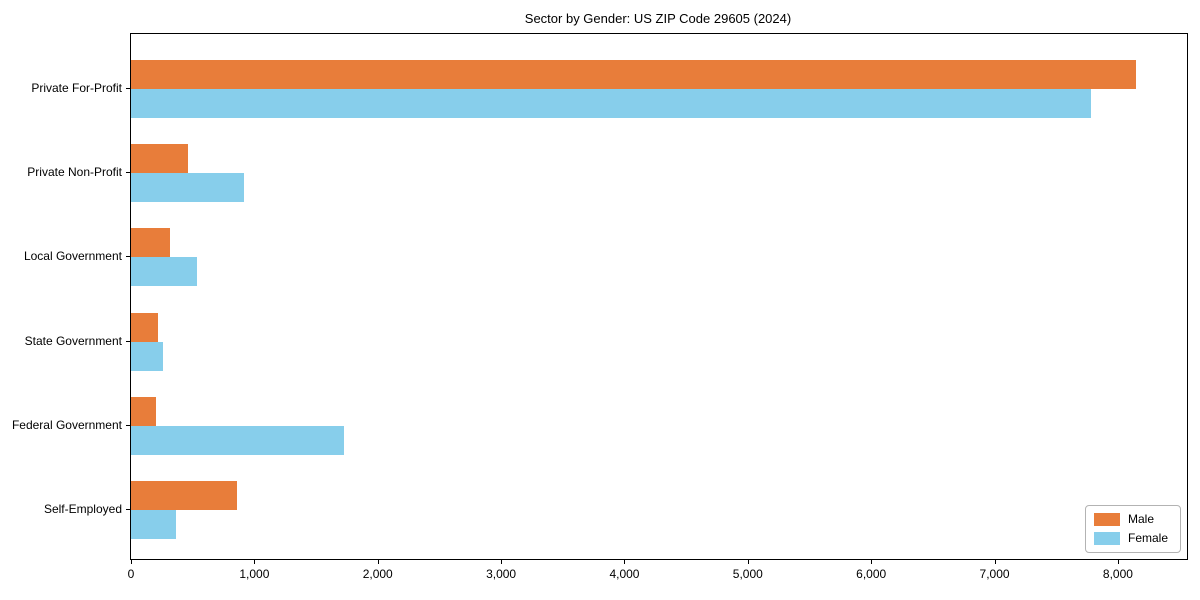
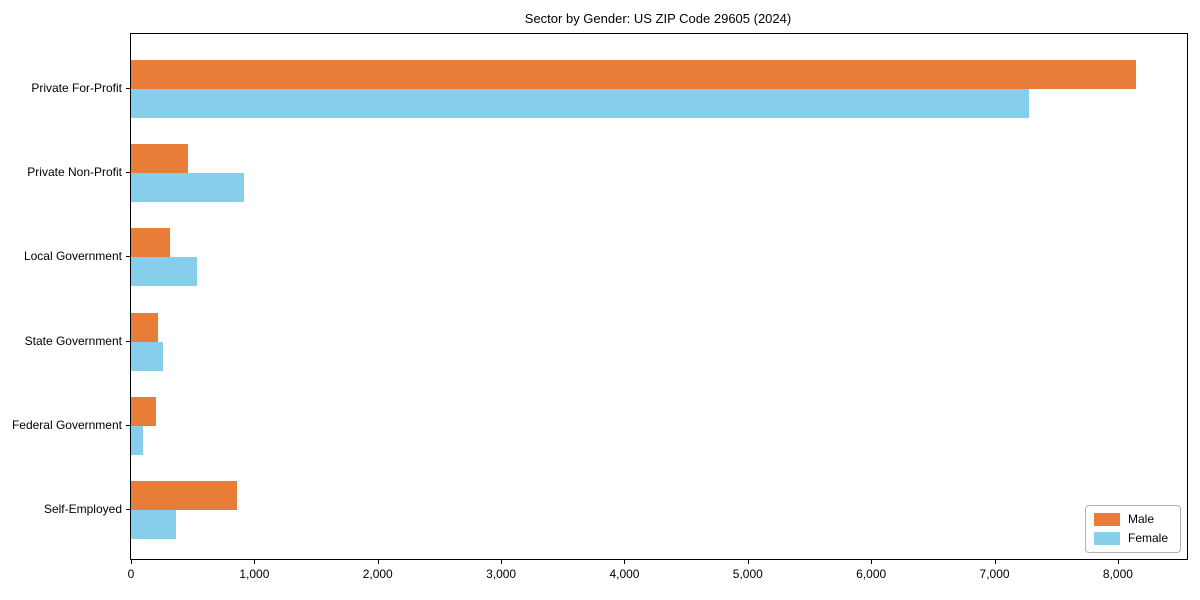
Female/Private For-Profit: 7780 -> 7280
Female/Federal Government: 1730 -> 100
